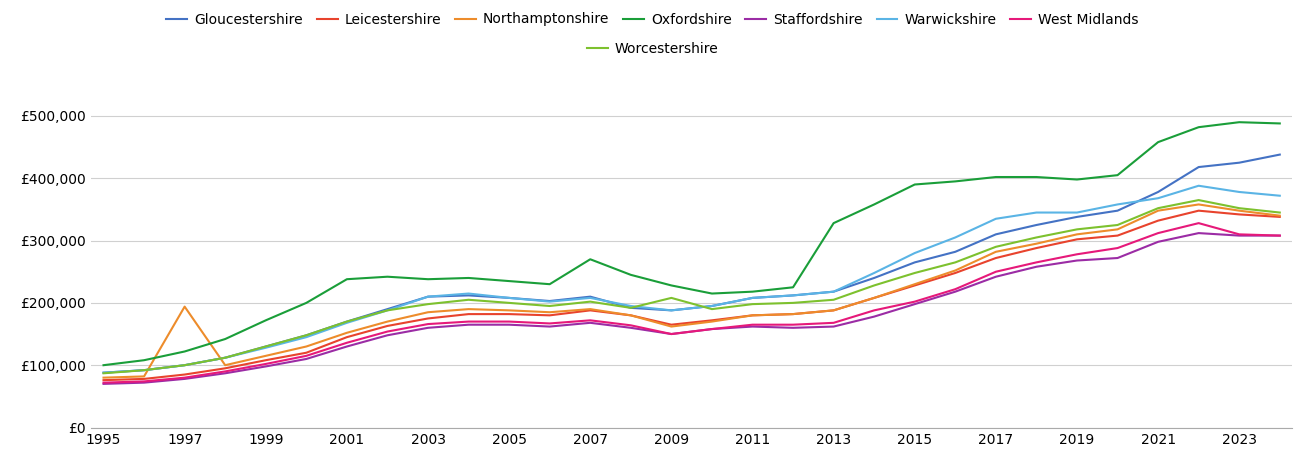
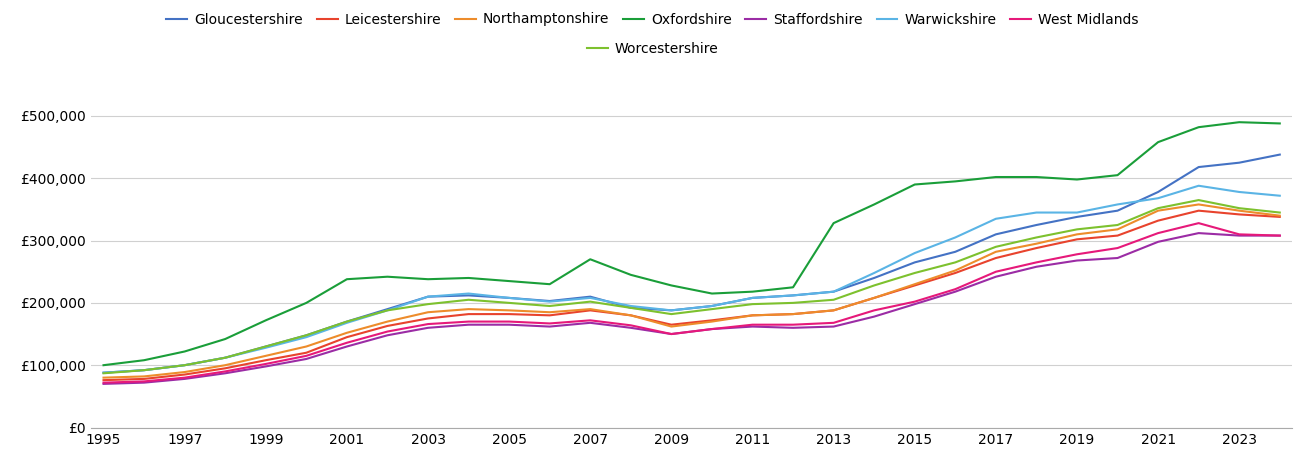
Northamptonshire/1997: £194,000 -> £89,000
Worcestershire/2009: £208,000 -> £182,000
